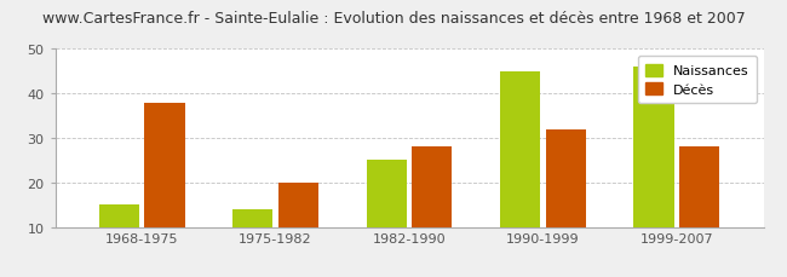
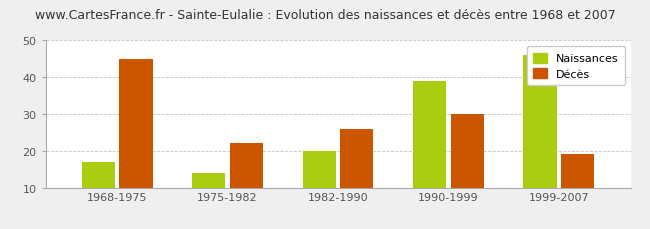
Naissances/1968-1975: 15 -> 17
Décès/1968-1975: 38 -> 45
Décès/1975-1982: 20 -> 22
Naissances/1982-1990: 25 -> 20
Décès/1982-1990: 28 -> 26
Naissances/1990-1999: 45 -> 39
Décès/1990-1999: 32 -> 30
Décès/1999-2007: 28 -> 19
